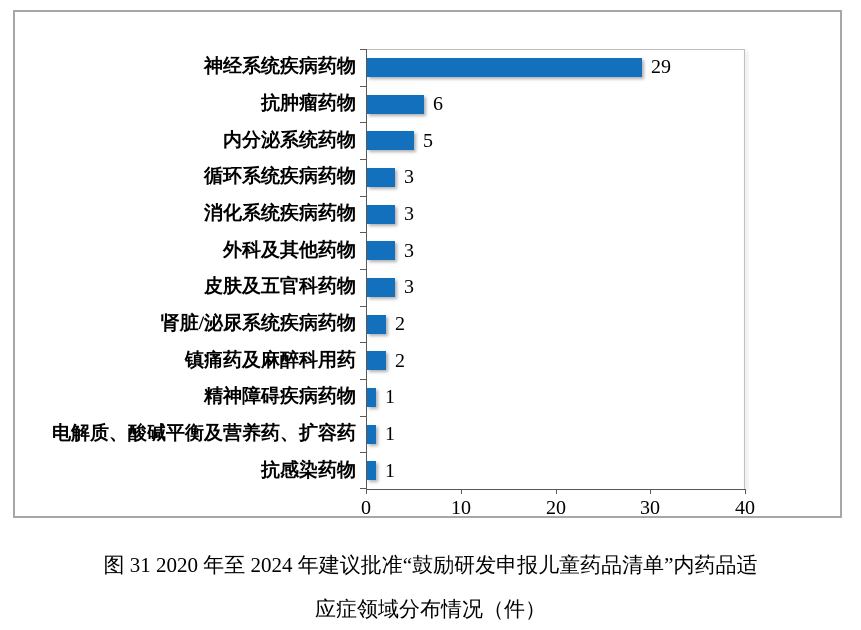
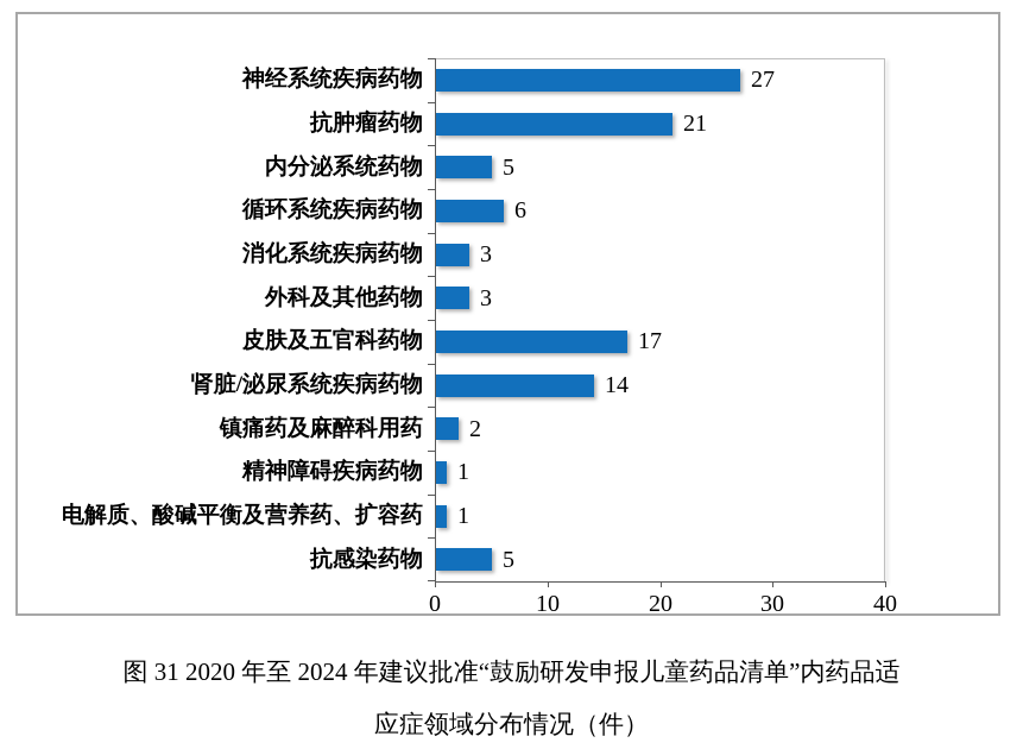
神经系统疾病药物: 29 -> 27
抗肿瘤药物: 6 -> 21
循环系统疾病药物: 3 -> 6
皮肤及五官科药物: 3 -> 17
肾脏/泌尿系统疾病药物: 2 -> 14
抗感染药物: 1 -> 5
